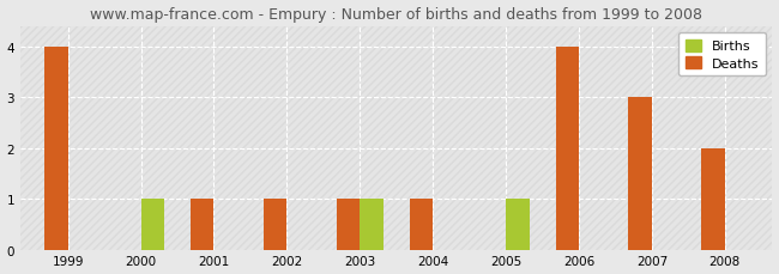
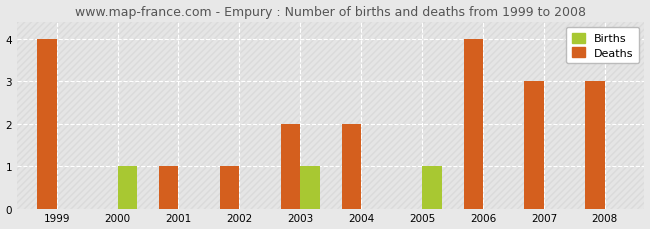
Deaths/2003: 1 -> 2
Deaths/2004: 1 -> 2
Deaths/2008: 2 -> 3
